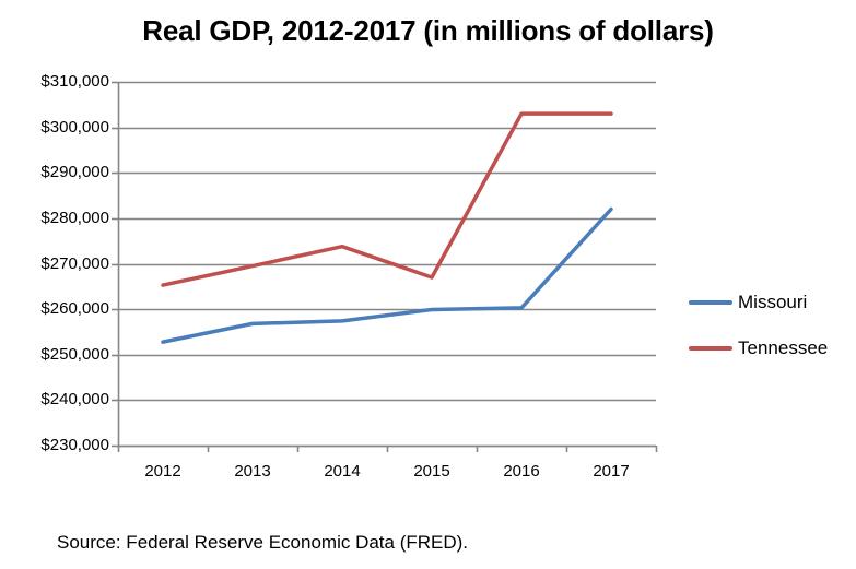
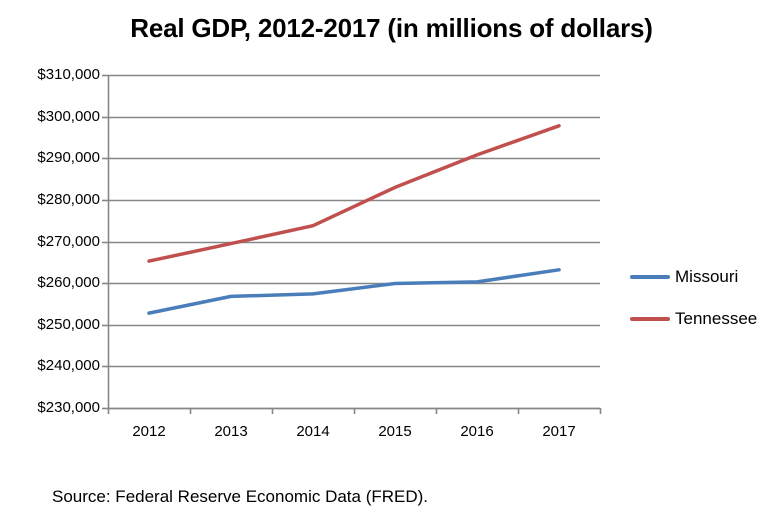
Tennessee/2015: $267000 -> $283000
Tennessee/2016: $303000 -> $291000
Missouri/2017: $282000 -> $263000
Tennessee/2017: $303000 -> $298000
